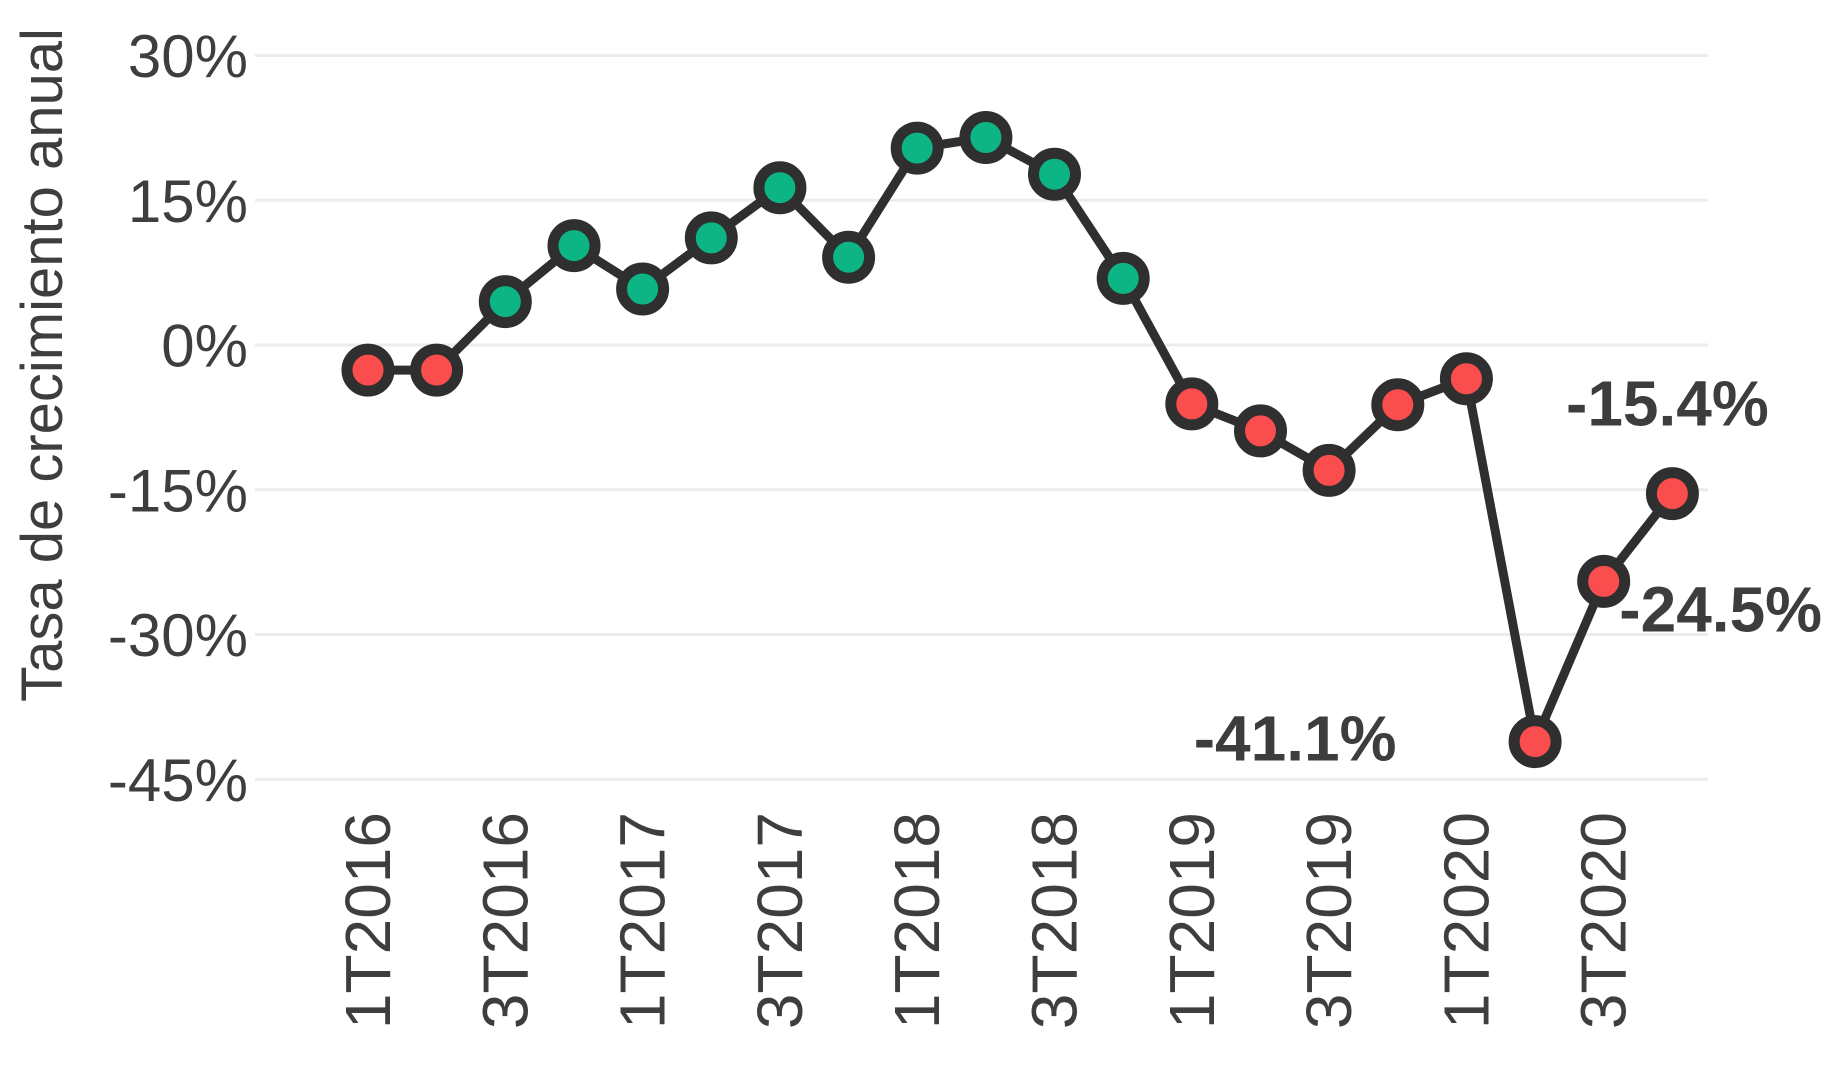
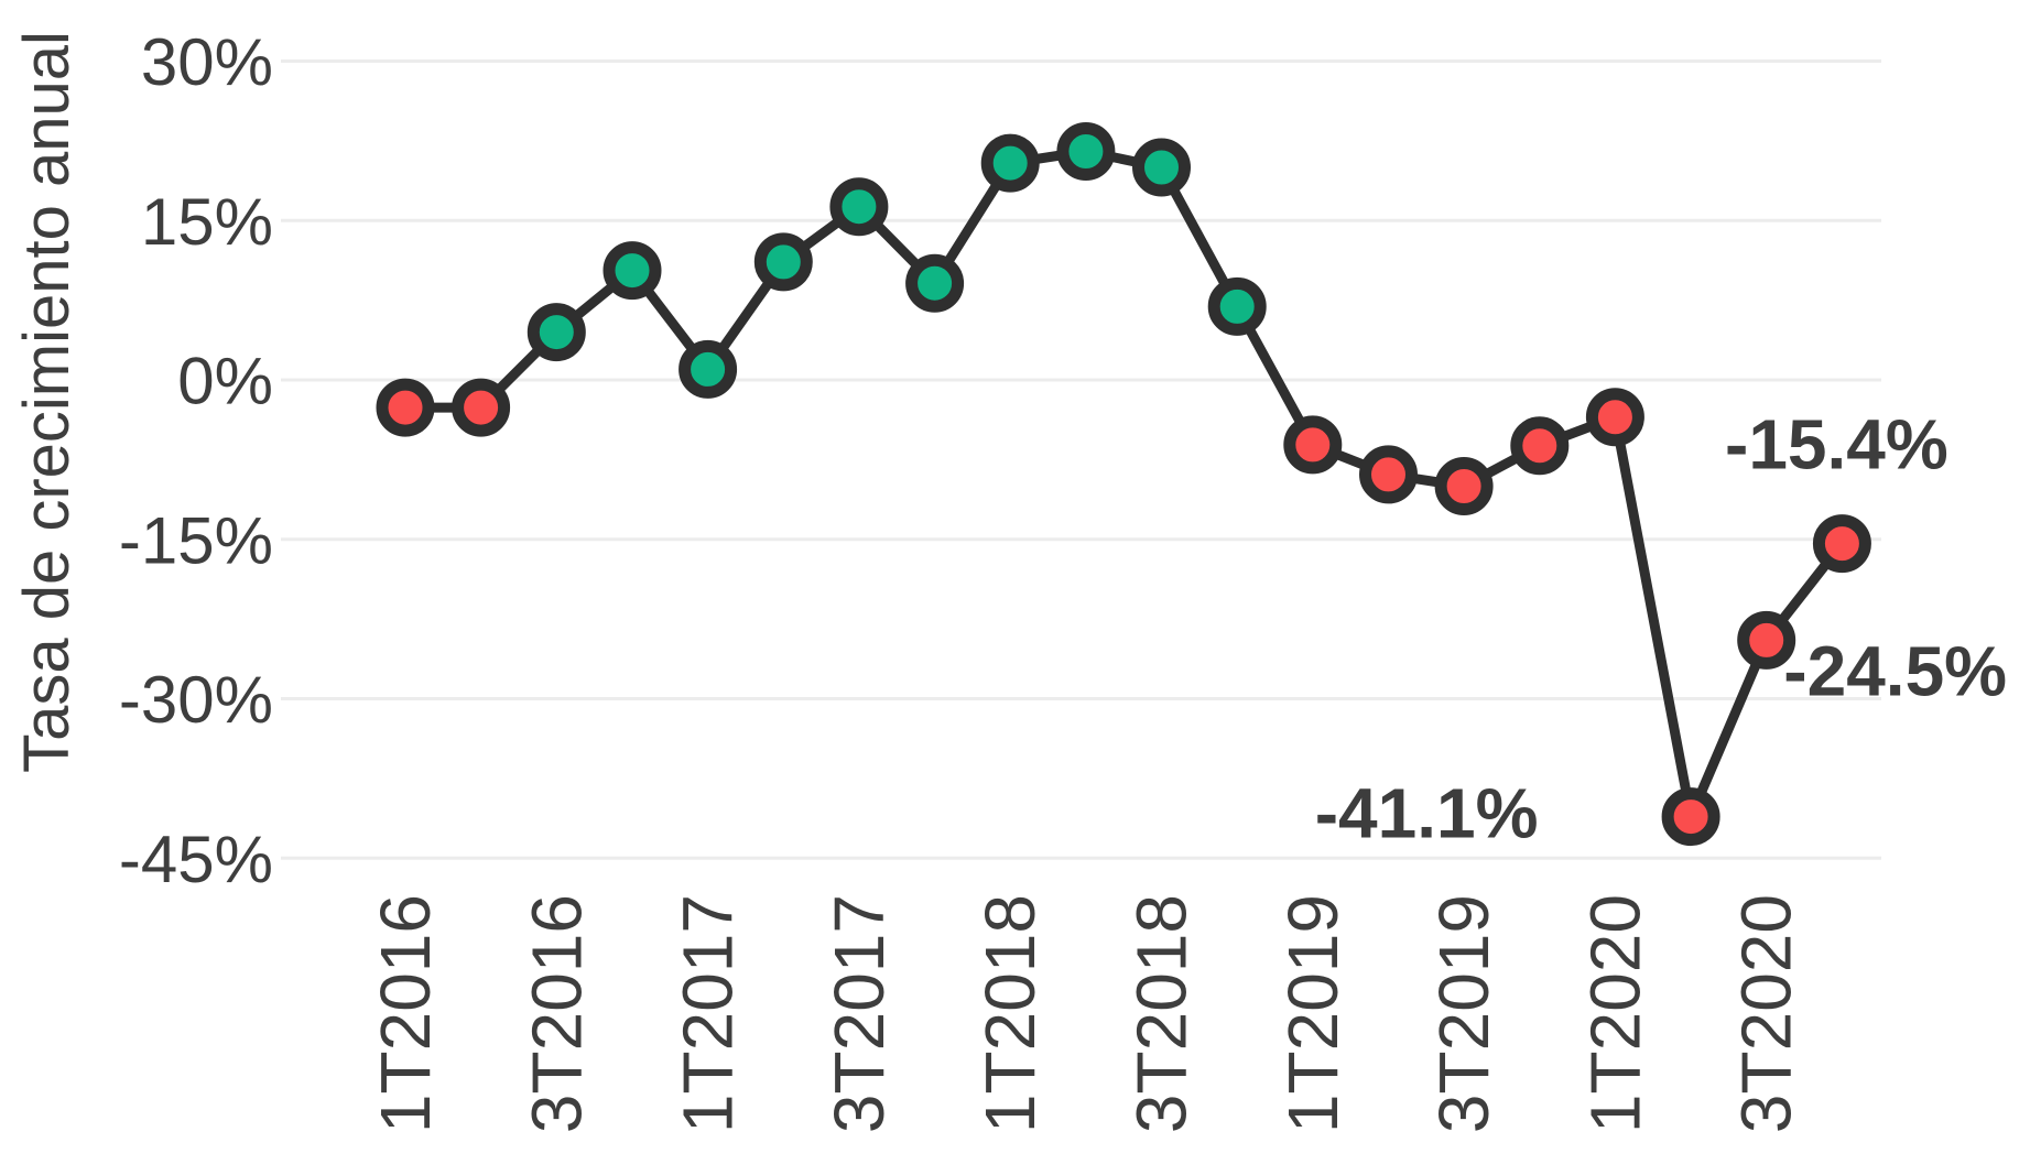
1T2017: 6% -> 1%
3T2018: 18% -> 20%
3T2019: -13% -> -10%
